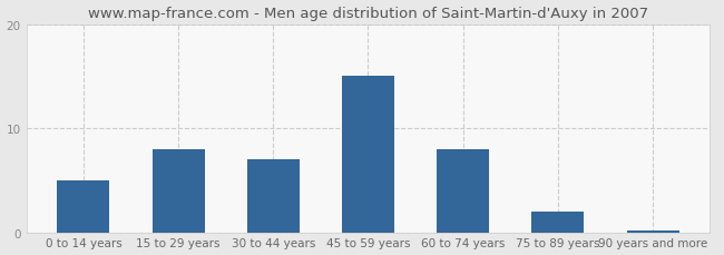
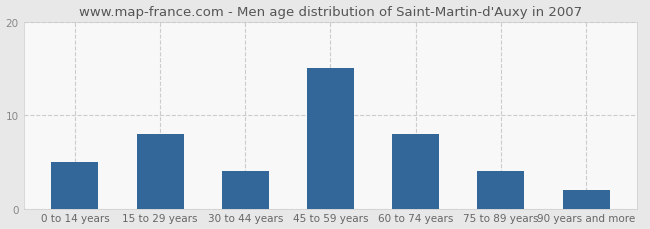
30 to 44 years: 7.0 -> 4.0
75 to 89 years: 2.0 -> 4.0
90 years and more: 0.2 -> 2.0
